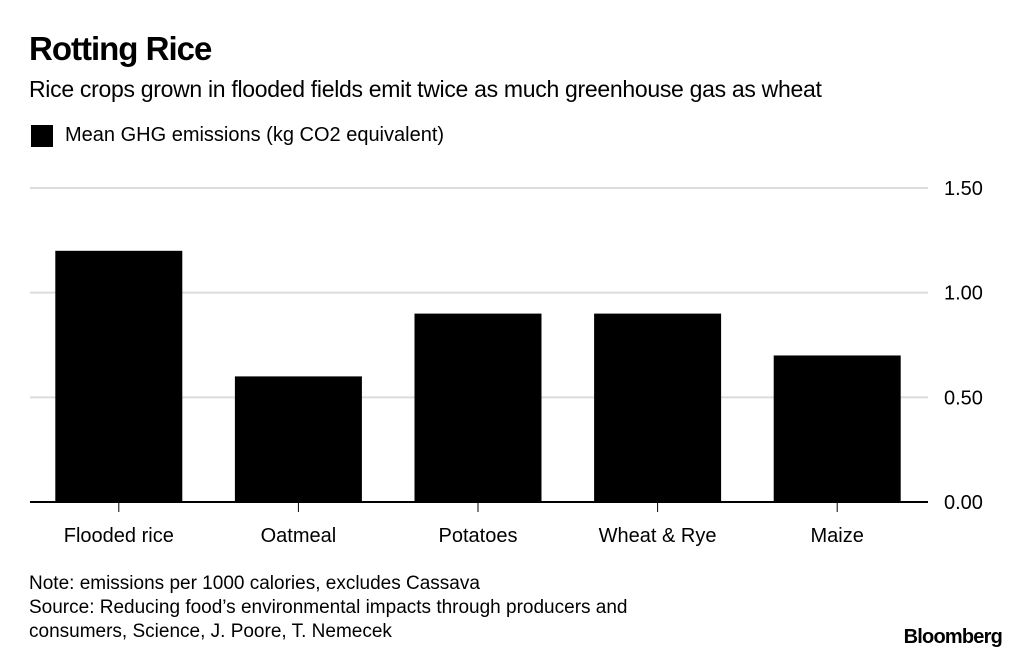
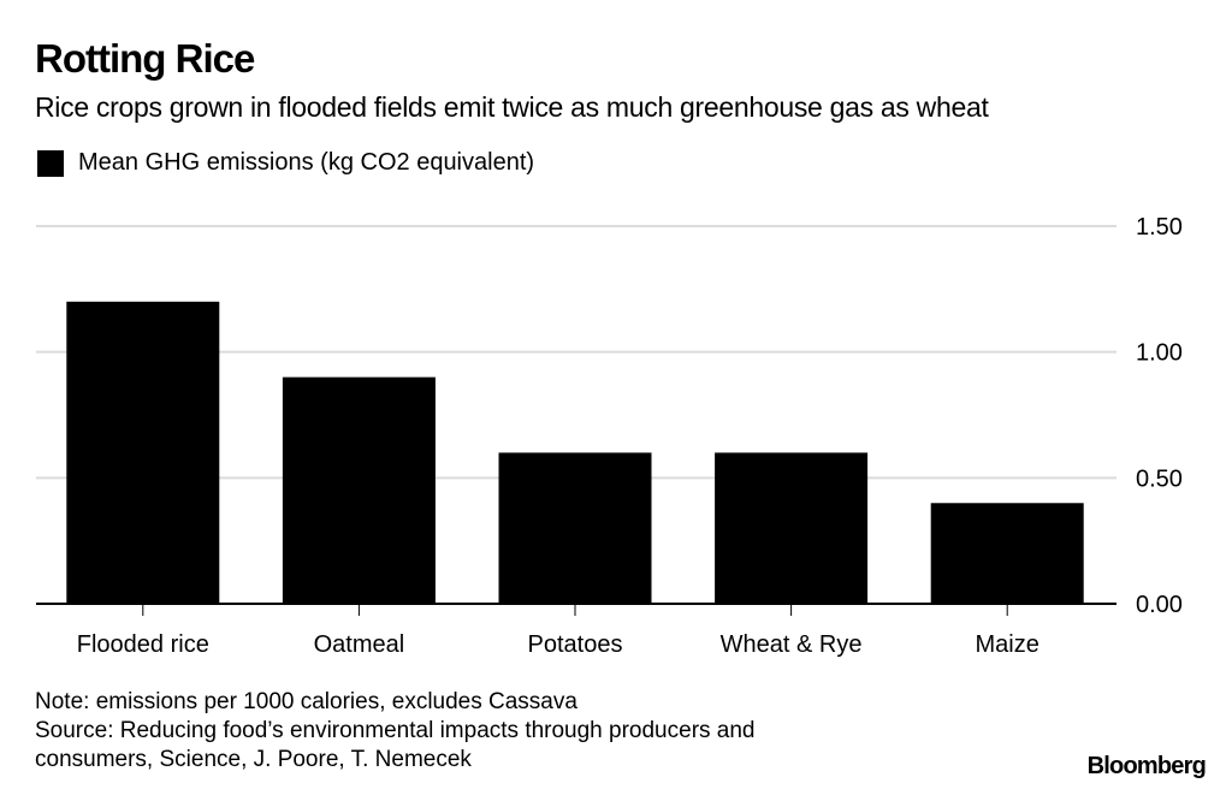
Oatmeal: 0.6 -> 0.9
Potatoes: 0.9 -> 0.6
Wheat & Rye: 0.9 -> 0.6
Maize: 0.7 -> 0.4
